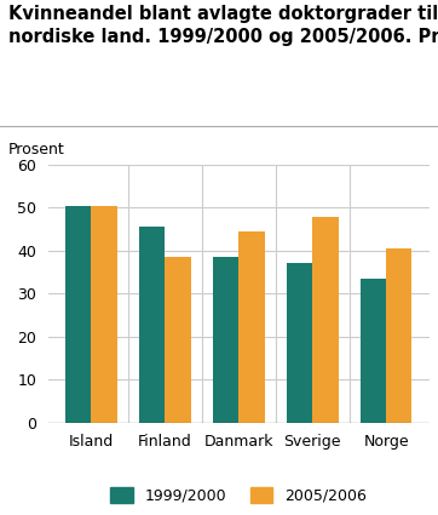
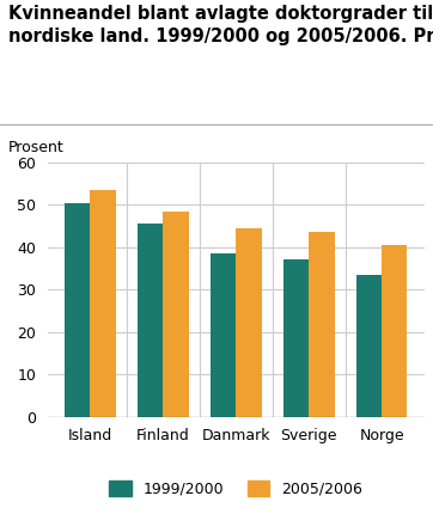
2005/2006/Island: 50.5 -> 53.5
2005/2006/Finland: 38.5 -> 48.5
2005/2006/Sverige: 48.0 -> 43.5
